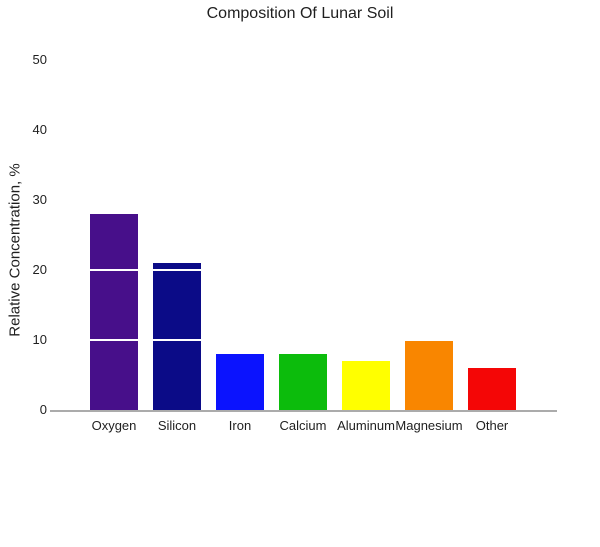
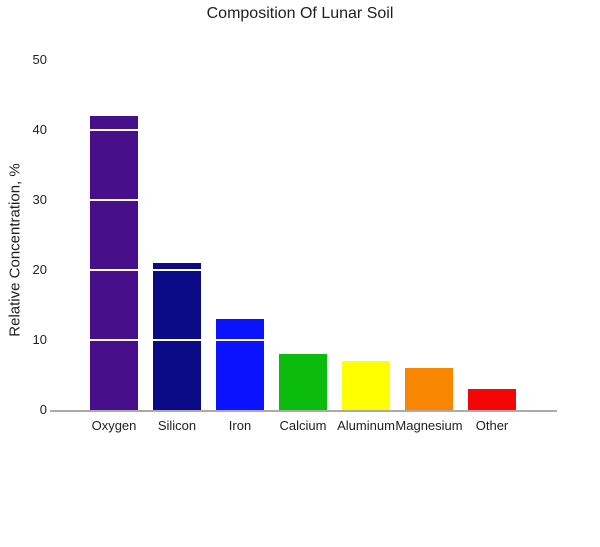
Oxygen: 28 -> 42
Iron: 8 -> 13
Magnesium: 10 -> 6
Other: 6 -> 3
